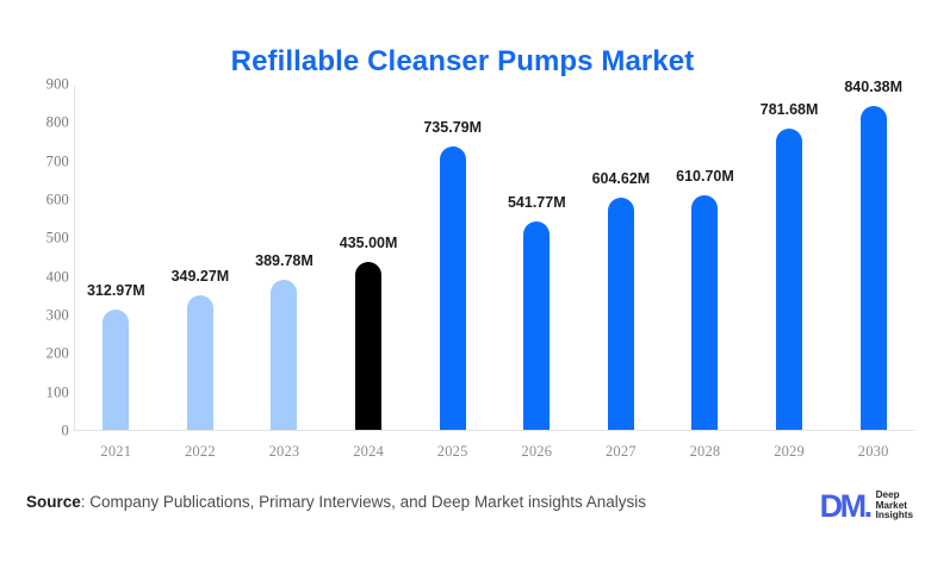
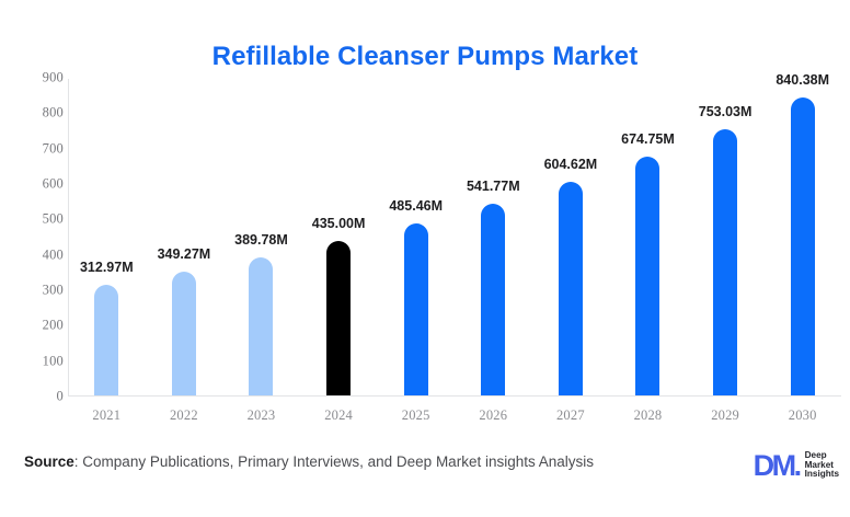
2025: 735.79M -> 485.46M
2028: 610.70M -> 674.75M
2029: 781.68M -> 753.03M
